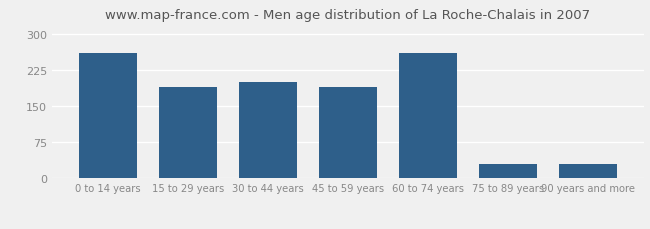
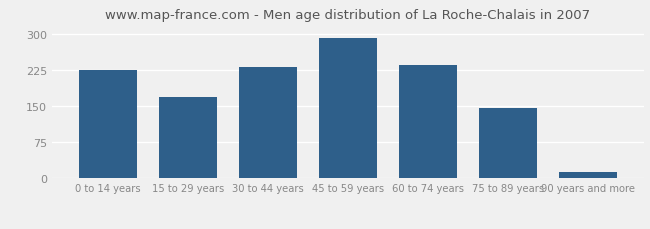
0 to 14 years: 260 -> 225
15 to 29 years: 190 -> 168
30 to 44 years: 200 -> 232
45 to 59 years: 190 -> 292
60 to 74 years: 260 -> 235
75 to 89 years: 30 -> 146
90 years and more: 30 -> 13
